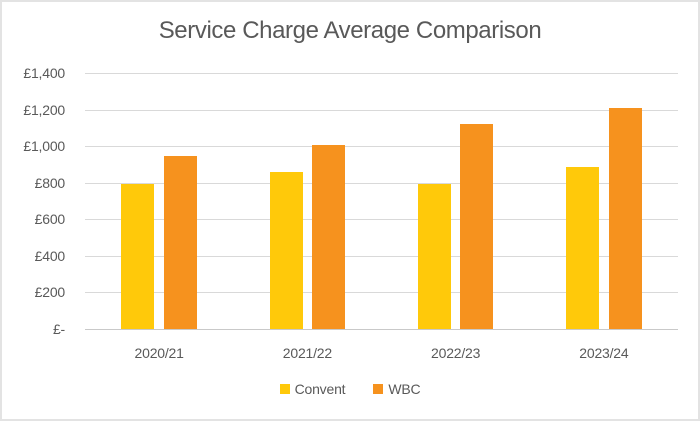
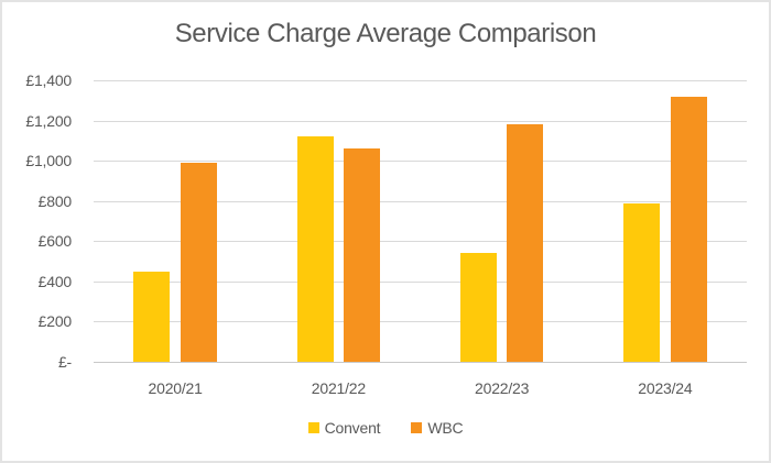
Convent/2020/21: £800 -> £450
WBC/2020/21: £940 -> £990
Convent/2021/22: £860 -> £1120
WBC/2021/22: £1000 -> £1060
Convent/2022/23: £800 -> £540
WBC/2022/23: £1120 -> £1180
Convent/2023/24: £880 -> £790
WBC/2023/24: £1210 -> £1320
